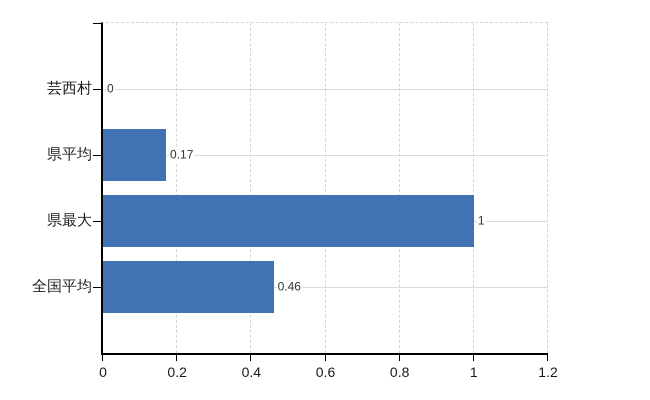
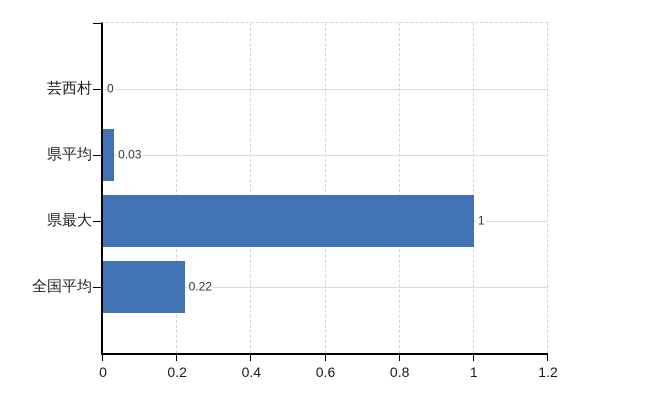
県平均: 0.17 -> 0.03
全国平均: 0.46 -> 0.22
